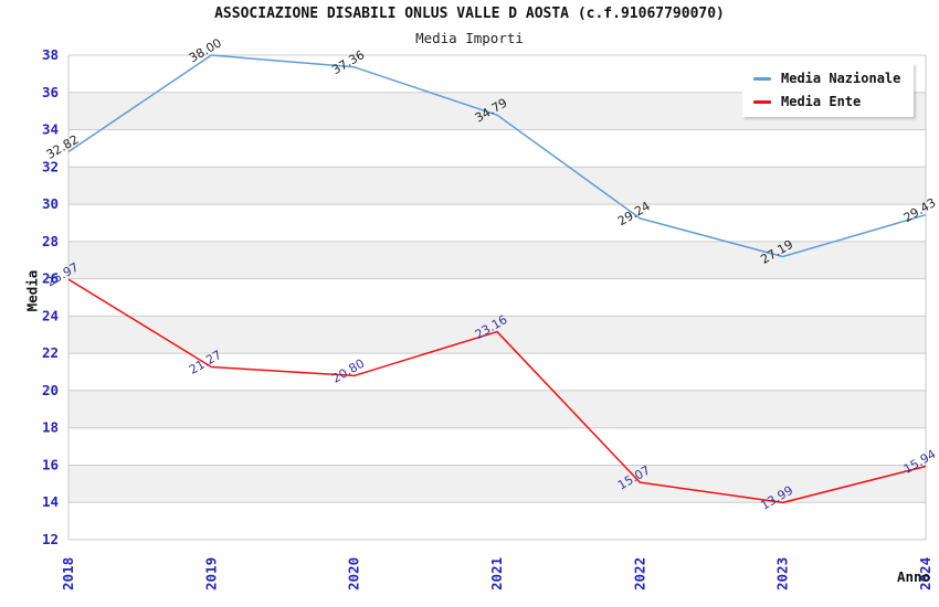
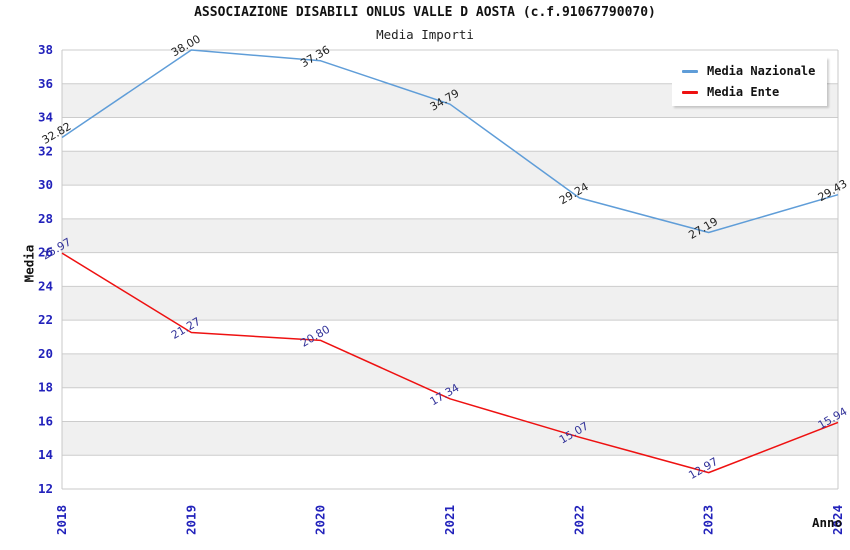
Media Ente/2021: 23.16 -> 17.34
Media Ente/2023: 13.99 -> 12.97
